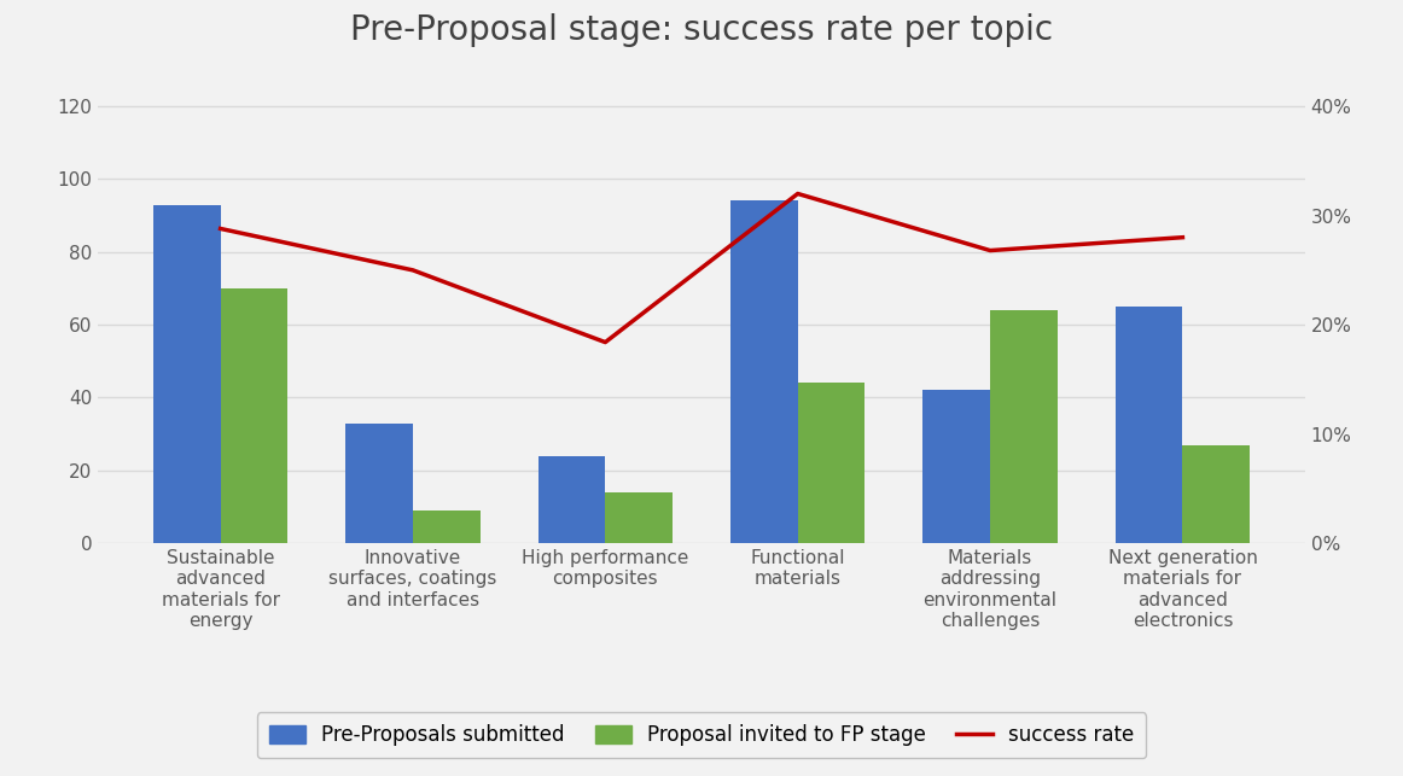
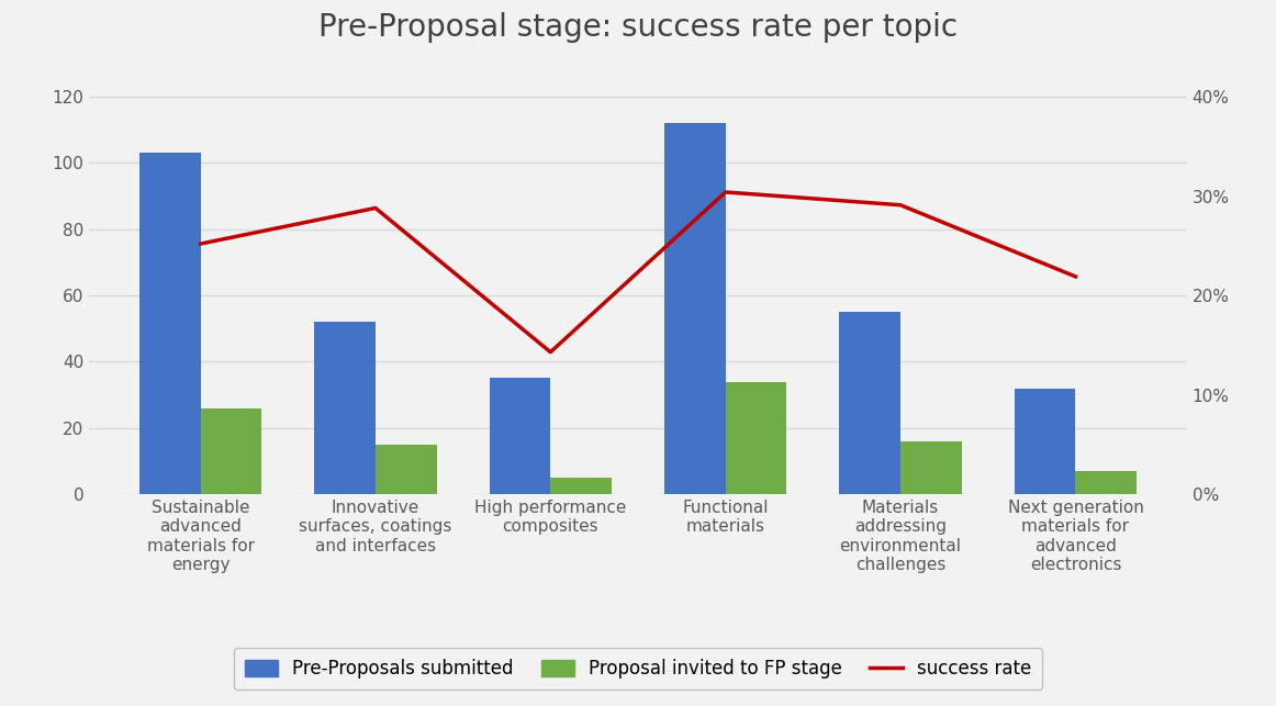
Pre-Proposals submitted/Sustainable advanced materials for energy: 93 -> 103
success rate/Sustainable advanced materials for energy: 28.8% -> 25.2%
Proposal invited to FP stage/Sustainable advanced materials for energy: 70 -> 26
Pre-Proposals submitted/Innovative surfaces, coatings and interfaces: 33 -> 52
success rate/Innovative surfaces, coatings and interfaces: 25.0% -> 28.8%
Proposal invited to FP stage/Innovative surfaces, coatings and interfaces: 9 -> 15
Pre-Proposals submitted/High performance composites: 24 -> 35
success rate/High performance composites: 18.4% -> 14.3%
Proposal invited to FP stage/High performance composites: 14 -> 5
Pre-Proposals submitted/Functional materials: 94 -> 112
success rate/Functional materials: 32.0% -> 30.4%
Proposal invited to FP stage/Functional materials: 44 -> 34
Pre-Proposals submitted/Materials addressing environmental challenges: 42 -> 55
success rate/Materials addressing environmental challenges: 26.8% -> 29.1%
Proposal invited to FP stage/Materials addressing environmental challenges: 64 -> 16
Pre-Proposals submitted/Next generation materials for advanced electronics: 65 -> 32
success rate/Next generation materials for advanced electronics: 28.0% -> 21.9%
Proposal invited to FP stage/Next generation materials for advanced electronics: 27 -> 7
